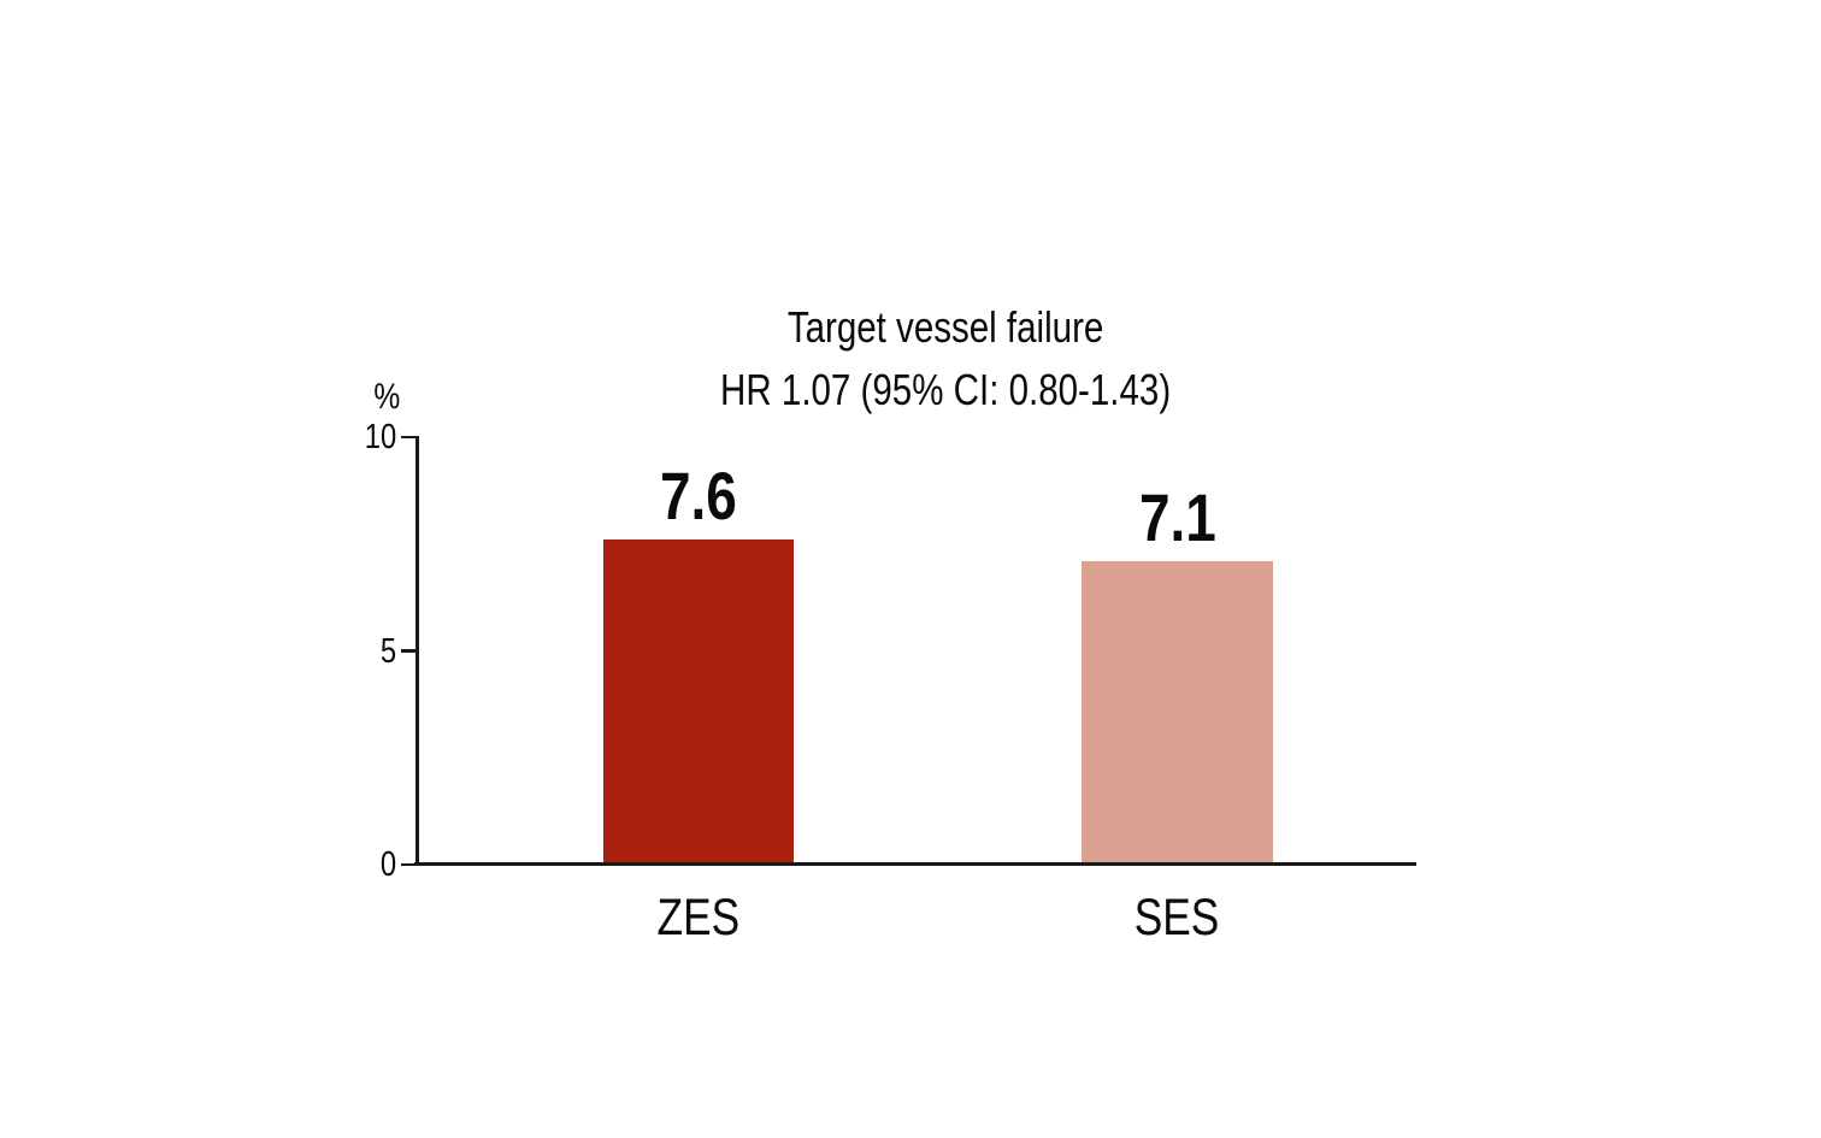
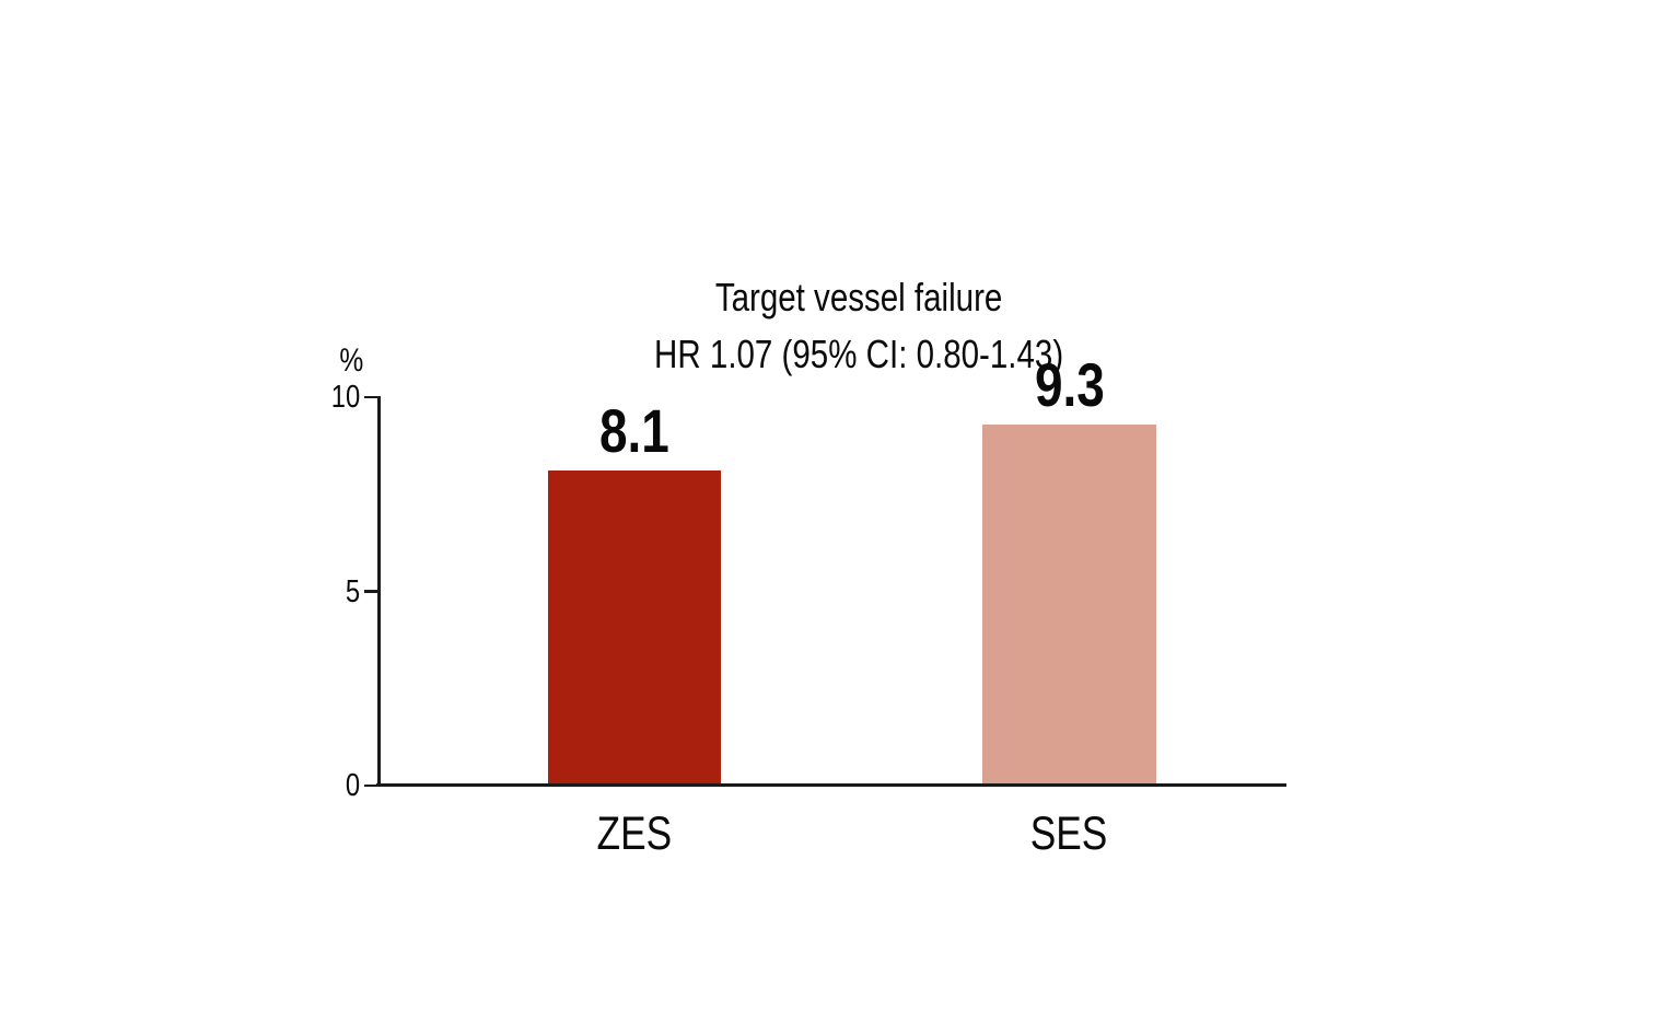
ZES: 7.6 -> 8.1
SES: 7.1 -> 9.3
